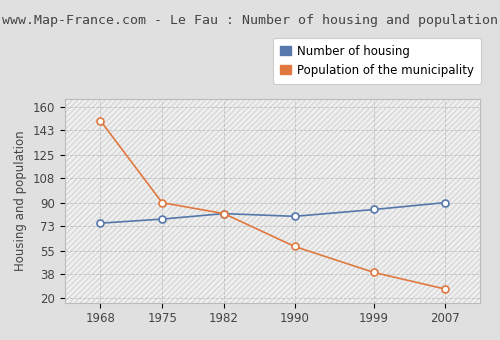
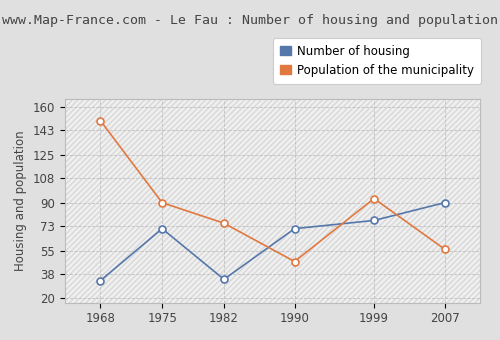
Number of housing/1968: 75 -> 33
Number of housing/1975: 78 -> 71
Number of housing/1982: 82 -> 34
Population of the municipality/1982: 82 -> 75
Number of housing/1990: 80 -> 71
Population of the municipality/1990: 58 -> 47
Number of housing/1999: 85 -> 77
Population of the municipality/1999: 39 -> 93
Population of the municipality/2007: 27 -> 56
